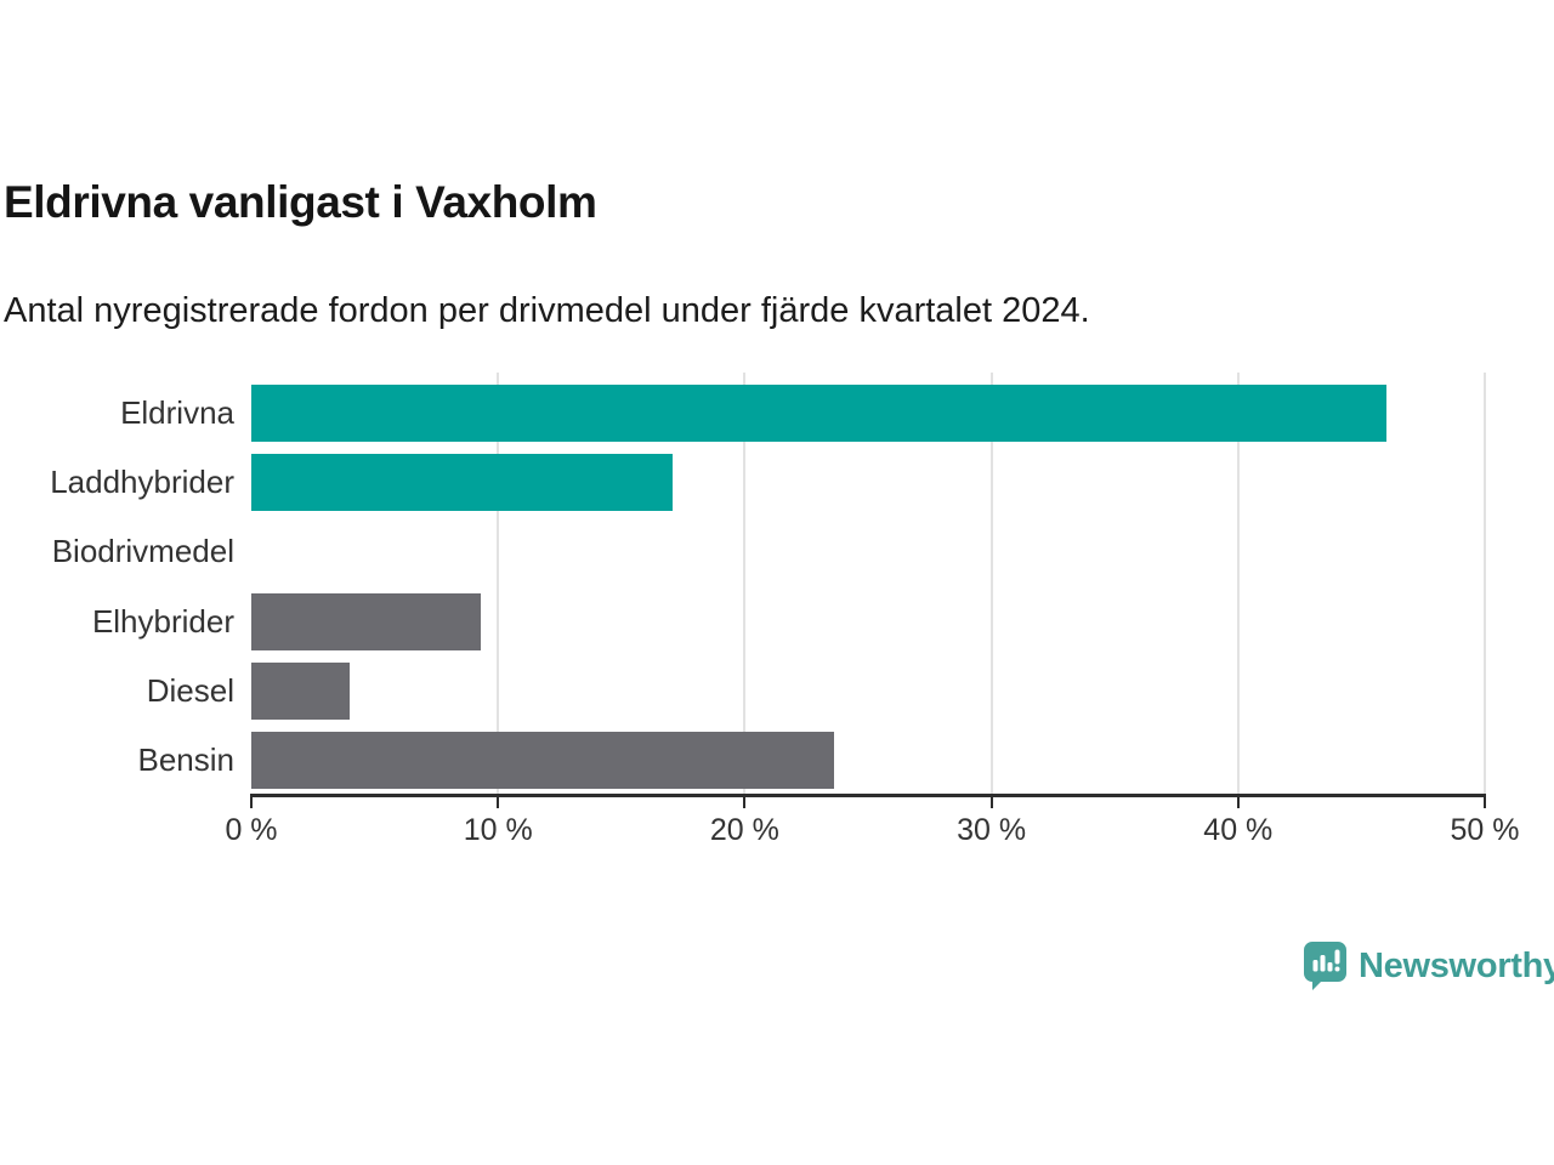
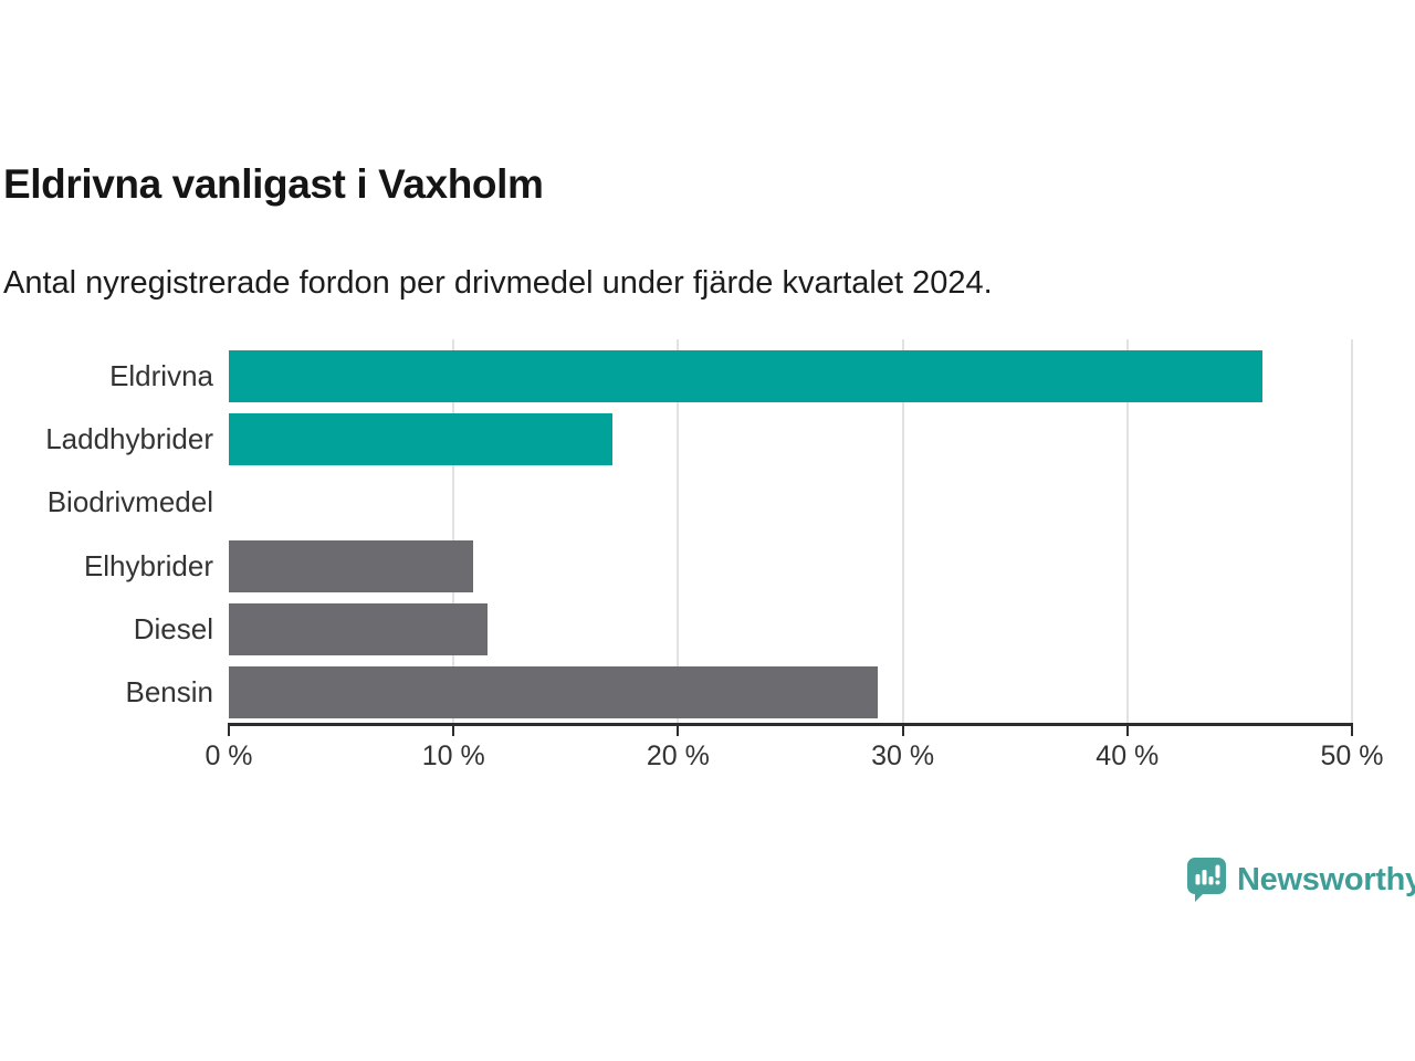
Elhybrider: 9.3% -> 10.9%
Diesel: 4.0% -> 11.5%
Bensin: 23.6% -> 28.9%
